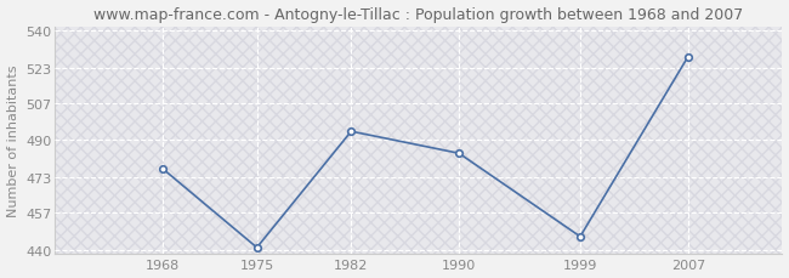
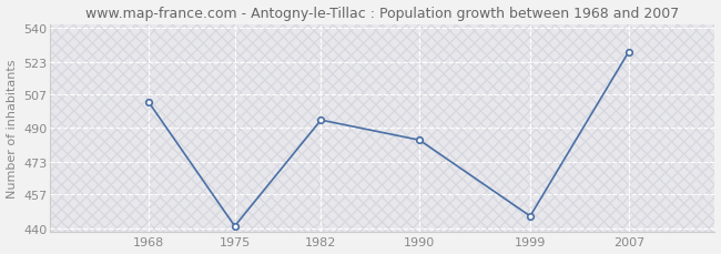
1968: 477 -> 503
